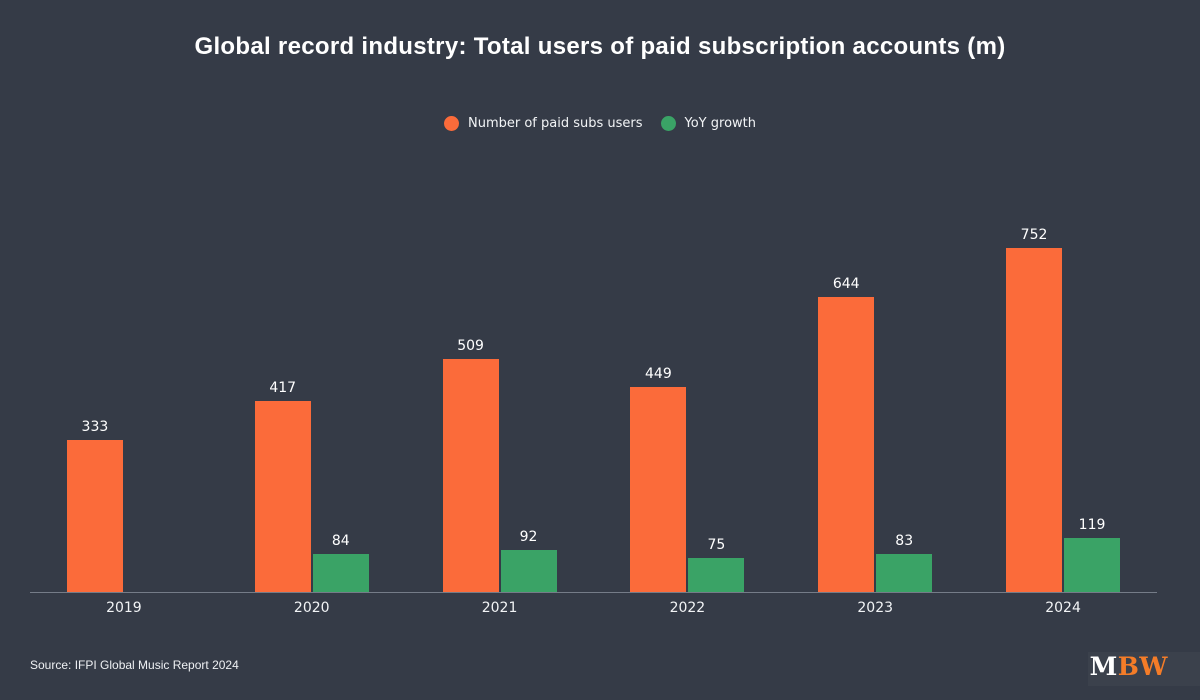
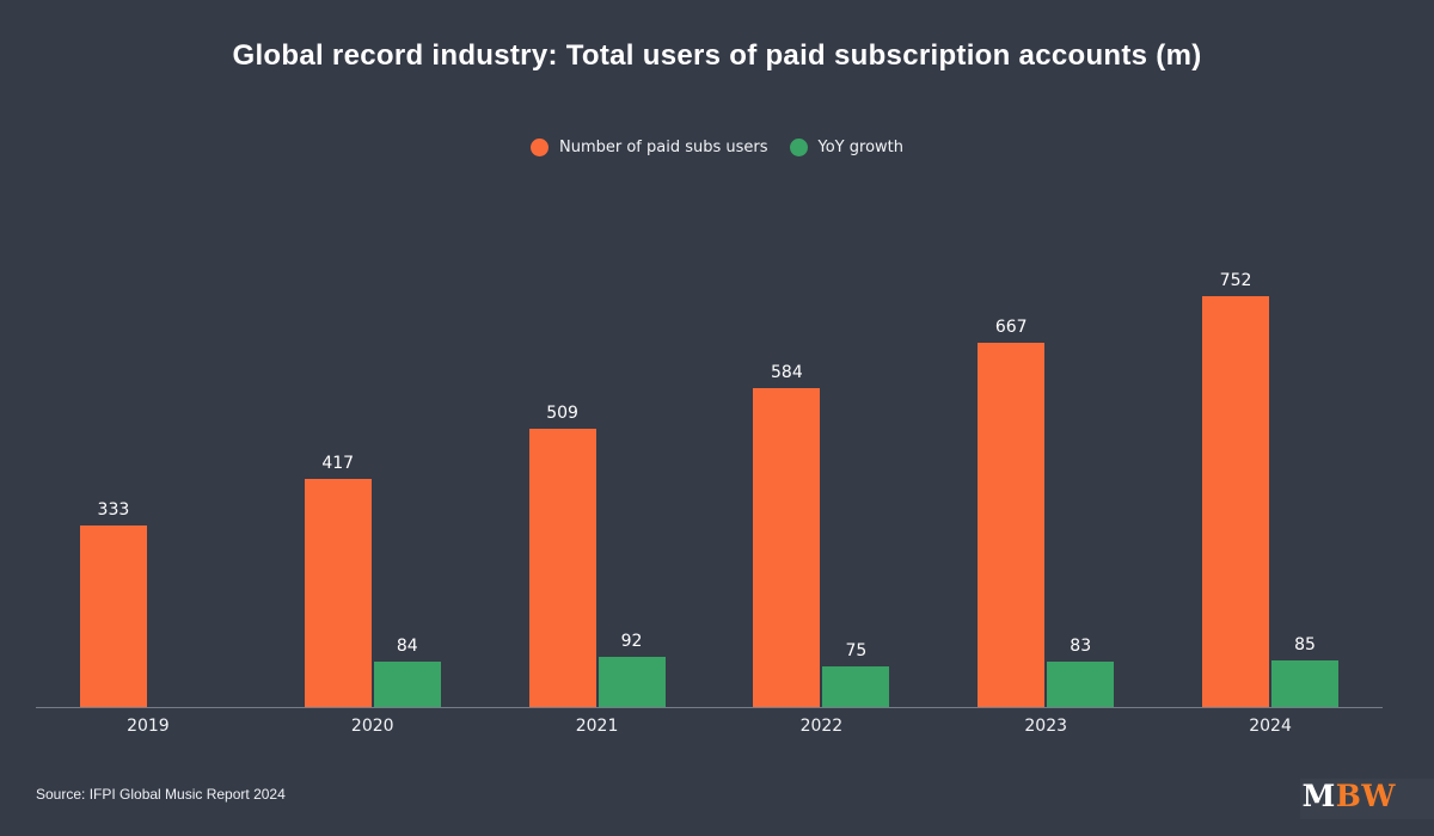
Number of paid subs users/2022: 449 -> 584
Number of paid subs users/2023: 644 -> 667
YoY growth/2024: 119 -> 85
